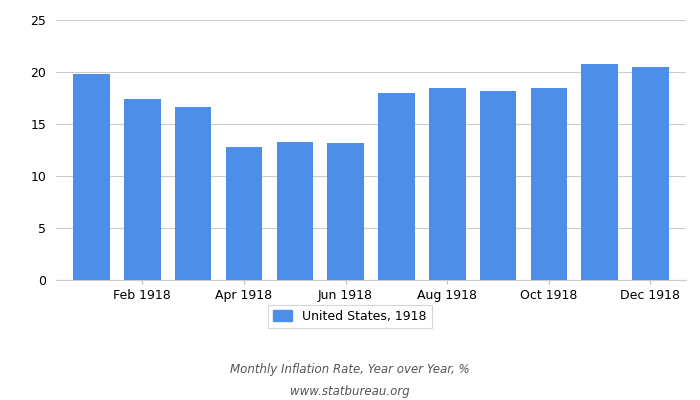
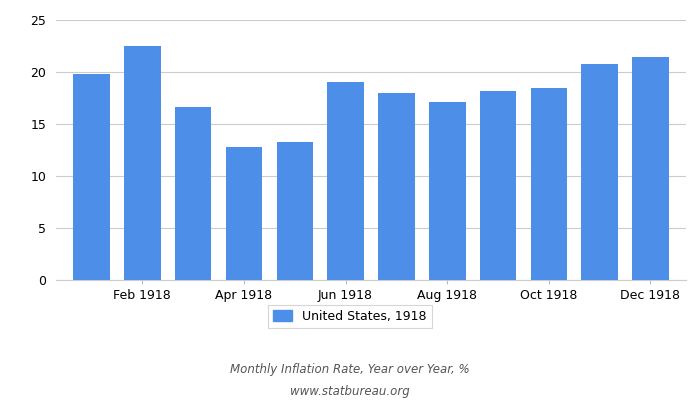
Feb 1918: 17.4 -> 22.5
Jun 1918: 13.2 -> 19.0
Aug 1918: 18.5 -> 17.1
Dec 1918: 20.5 -> 21.4
